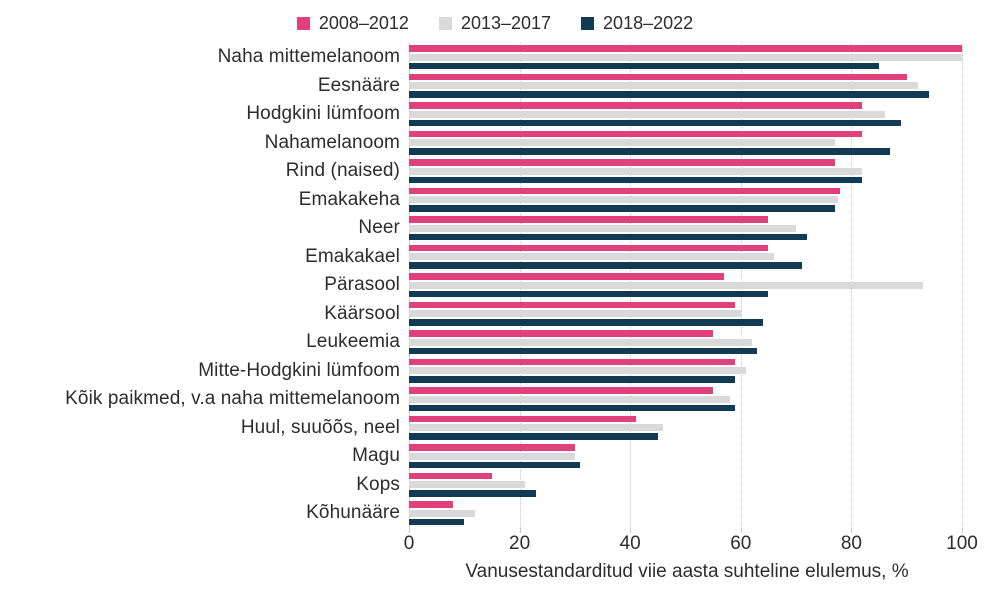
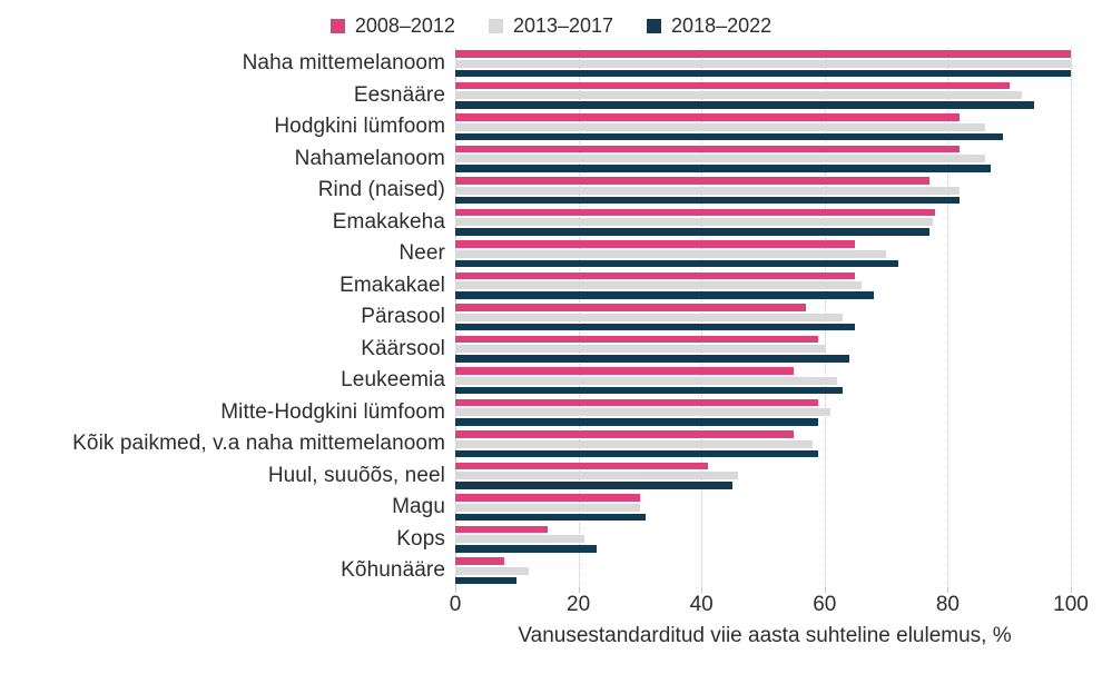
2018–2022/Naha mittemelanoom: 85 -> 100
2013–2017/Nahamelanoom: 77 -> 86
2018–2022/Emakakael: 71 -> 68
2013–2017/Pärasool: 93 -> 63
